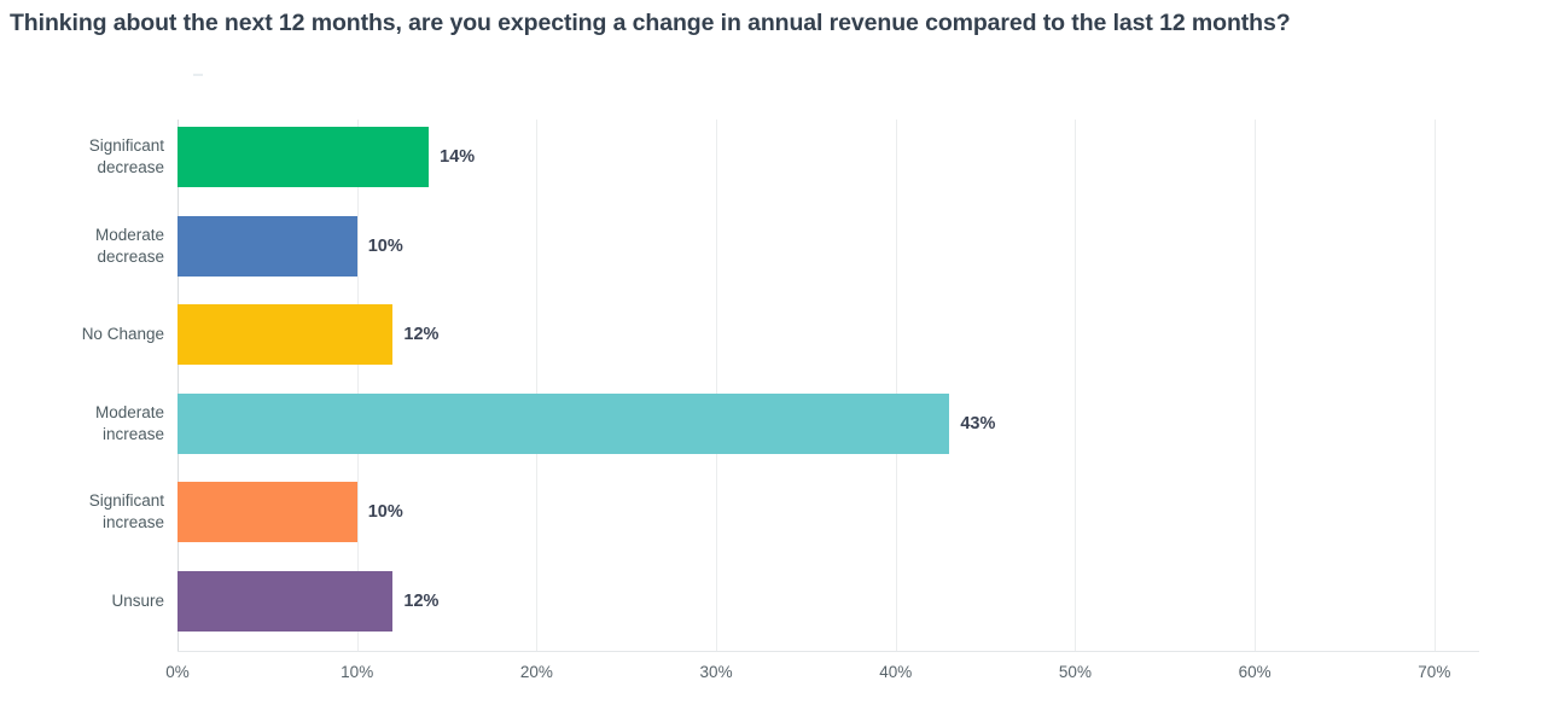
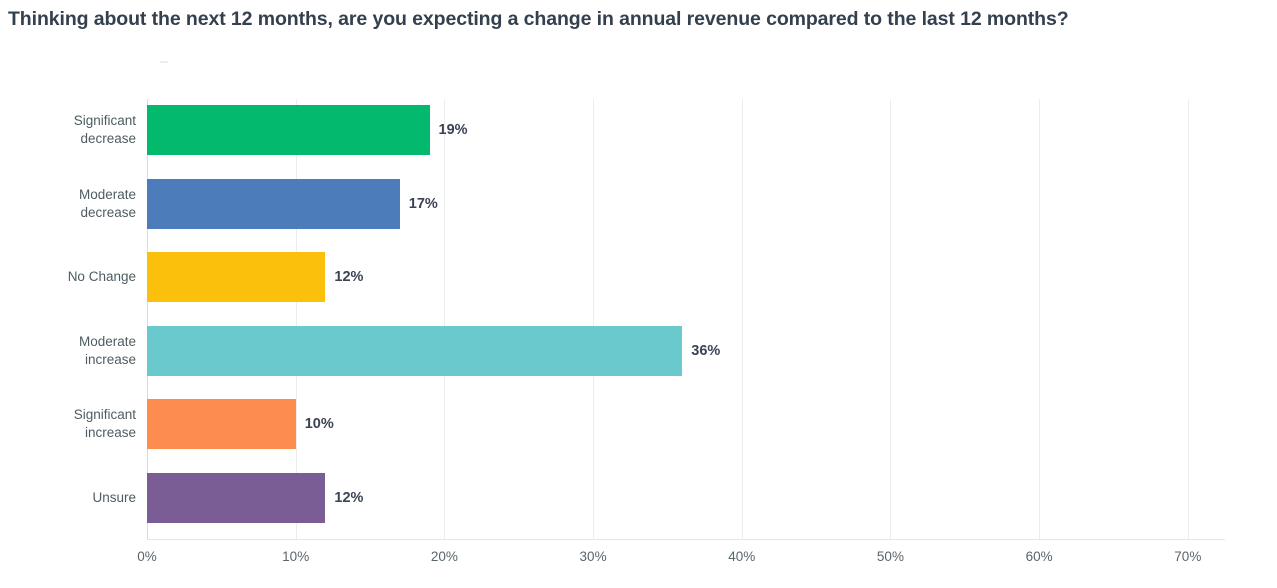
Significant decrease: 14% -> 19%
Moderate decrease: 10% -> 17%
Moderate increase: 43% -> 36%
